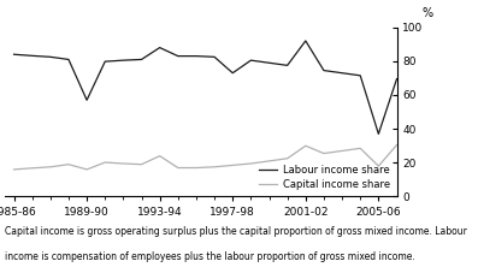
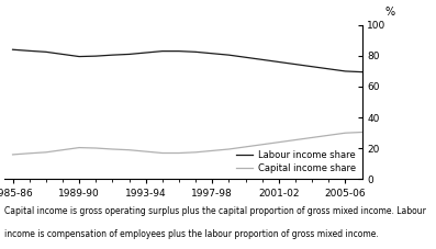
Labour income share/1989-90: 57 -> 80
Capital income share/1989-90: 16 -> 20
Labour income share/1993-94: 88 -> 82
Capital income share/1993-94: 24 -> 18
Labour income share/1997-98: 73 -> 82
Labour income share/2001-02: 92 -> 76
Capital income share/2001-02: 30 -> 24
Labour income share/2005-06: 37 -> 70
Capital income share/2005-06: 18 -> 30
